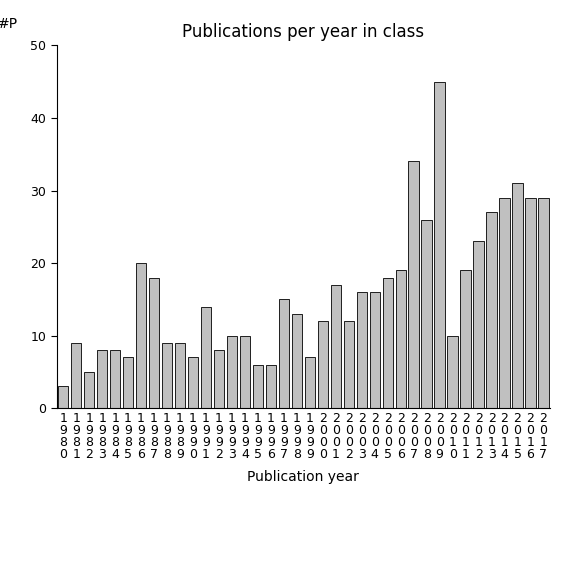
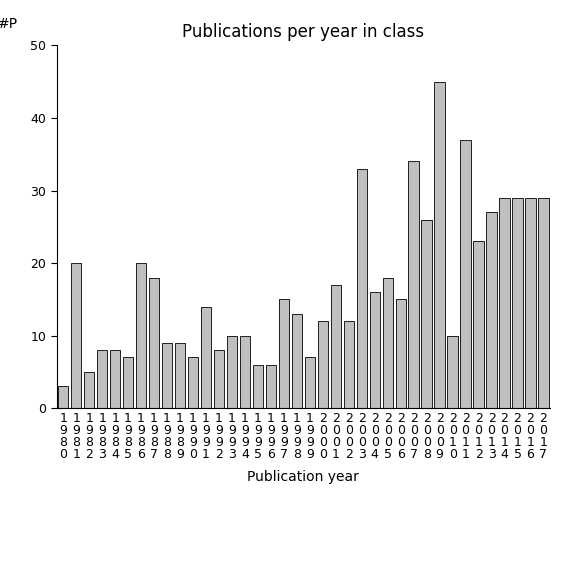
1 9 8 1: 9 -> 20
2 0 0 3: 16 -> 33
2 0 0 6: 19 -> 15
2 0 1 1: 19 -> 37
2 0 1 5: 31 -> 29
